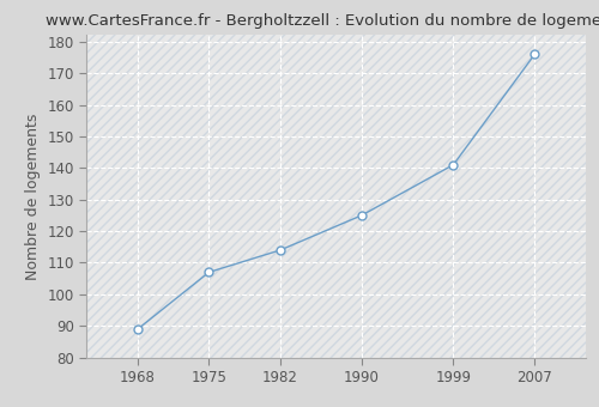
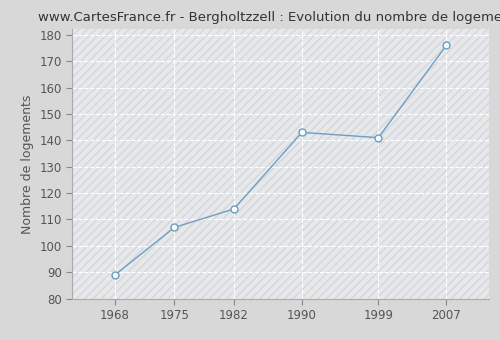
1990: 125 -> 143
